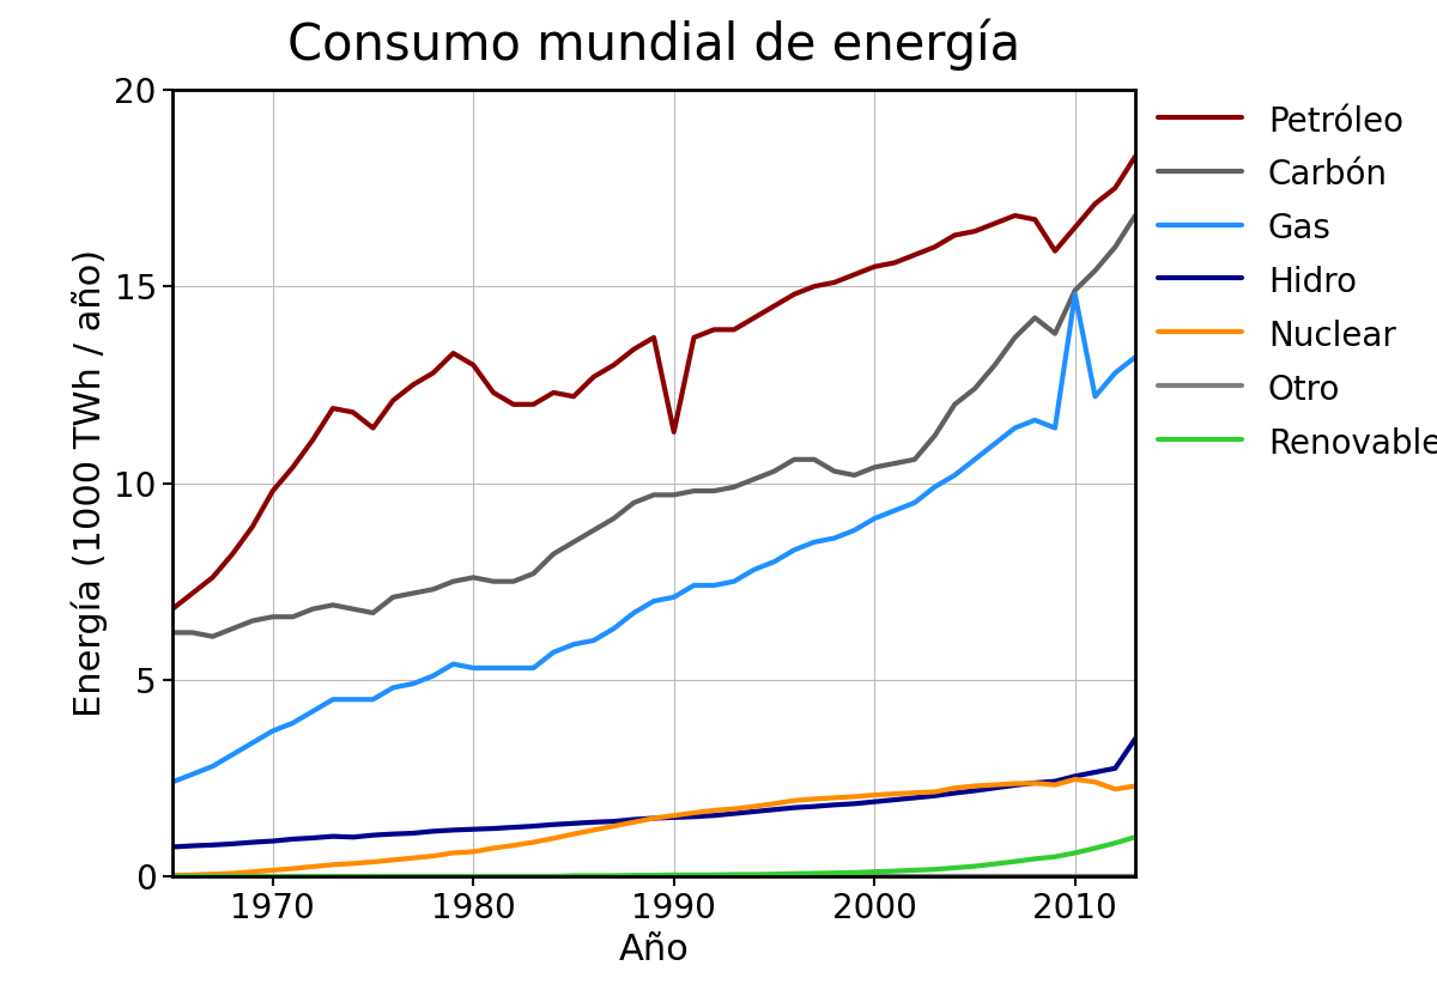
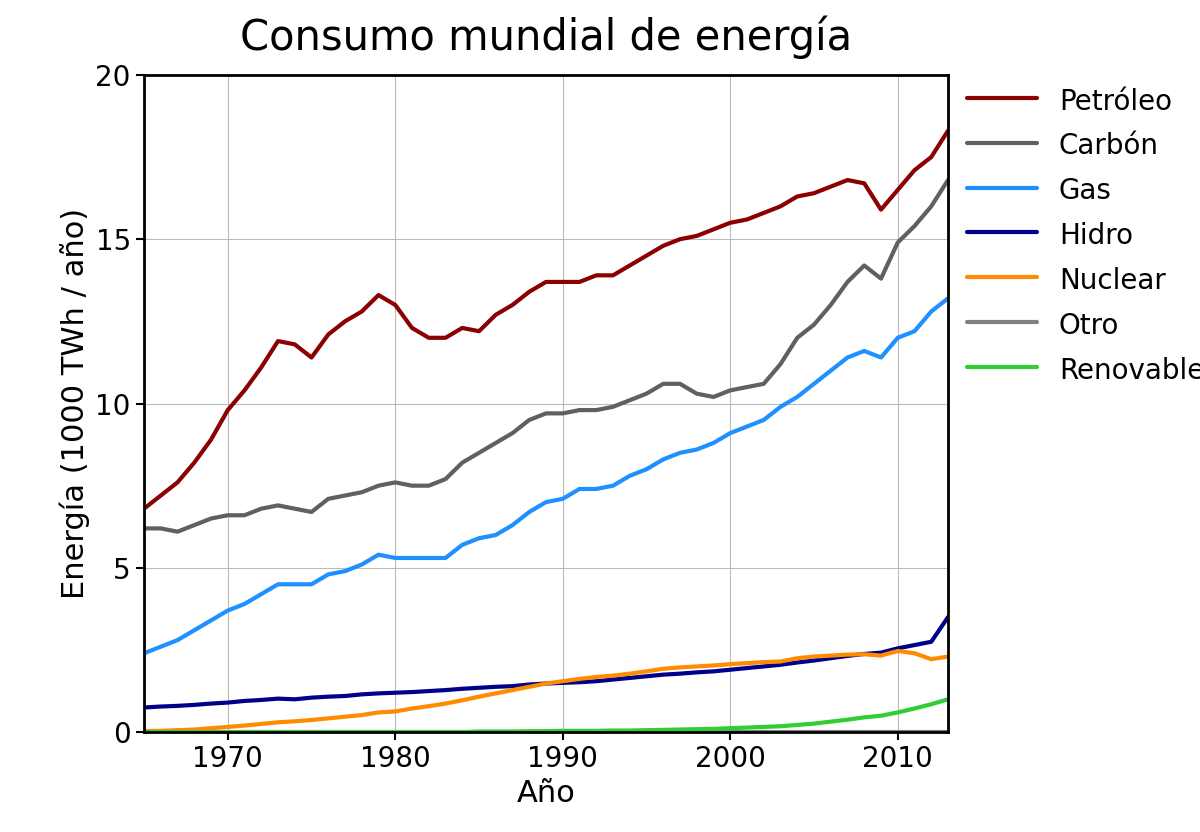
Petróleo/1990: 11.3 -> 13.7
Gas/2010: 14.8 -> 12.0
